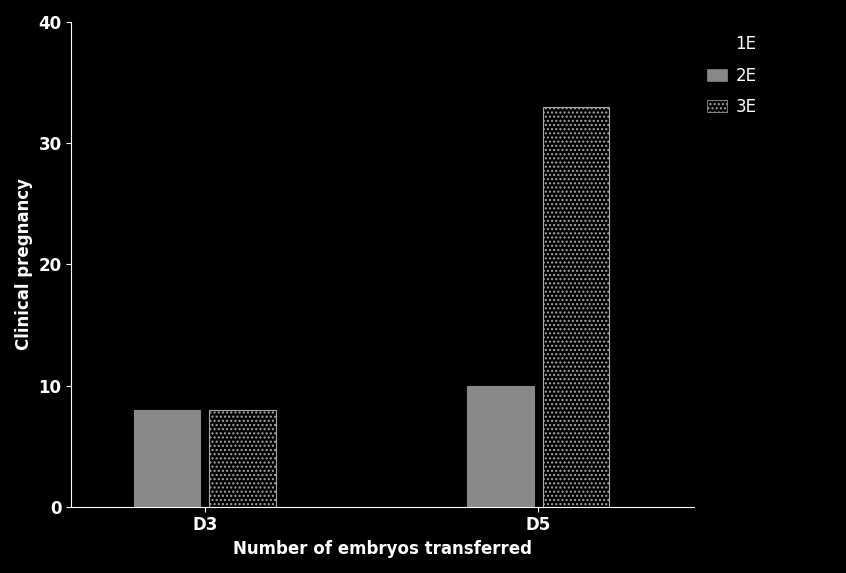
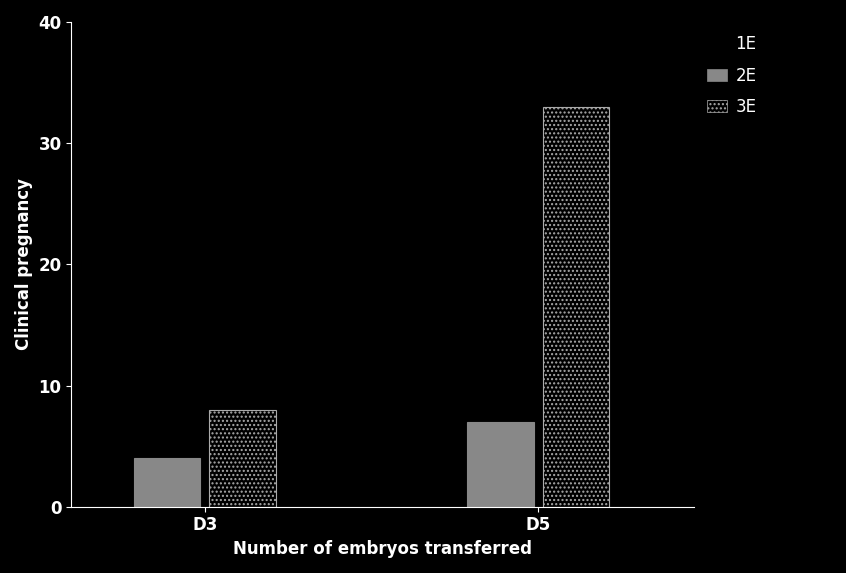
2E/D3: 8 -> 4
2E/D5: 10 -> 7
